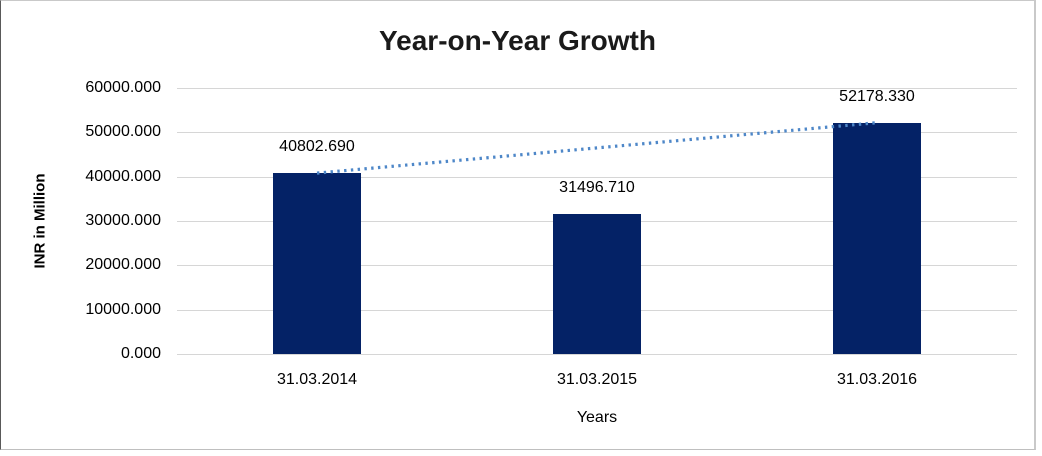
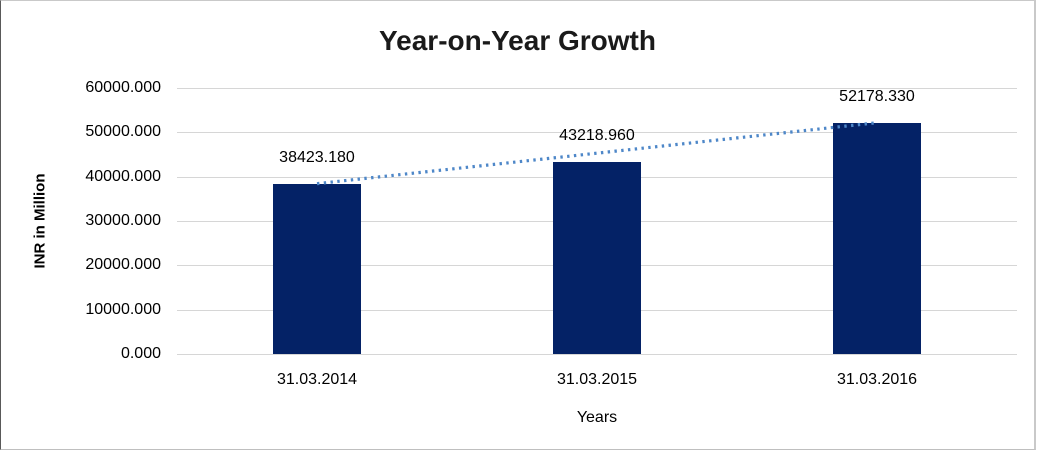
31.03.2014: 40802.690 -> 38423.180
31.03.2015: 31496.710 -> 43218.960
